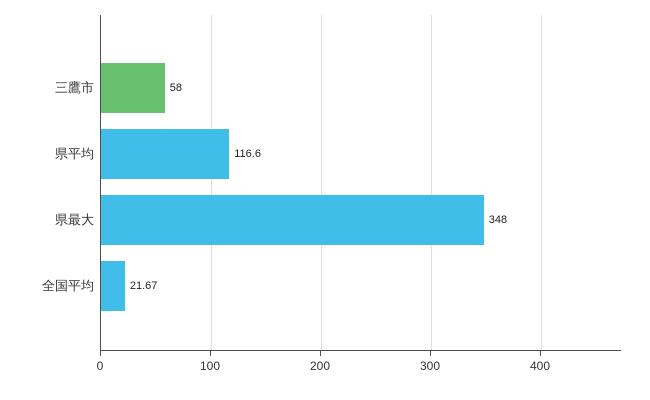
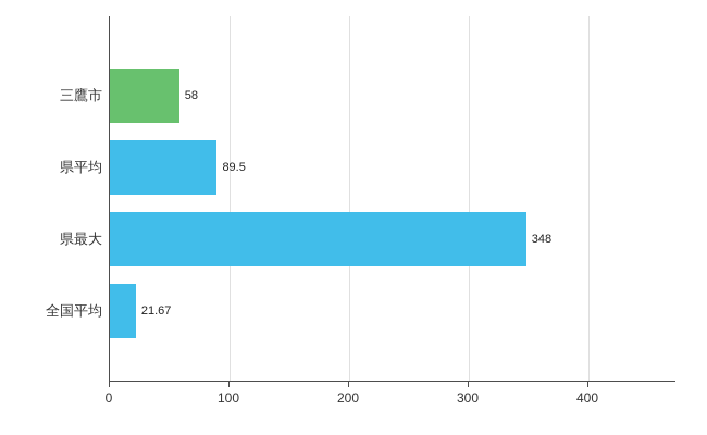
県平均: 116.6 -> 89.5
